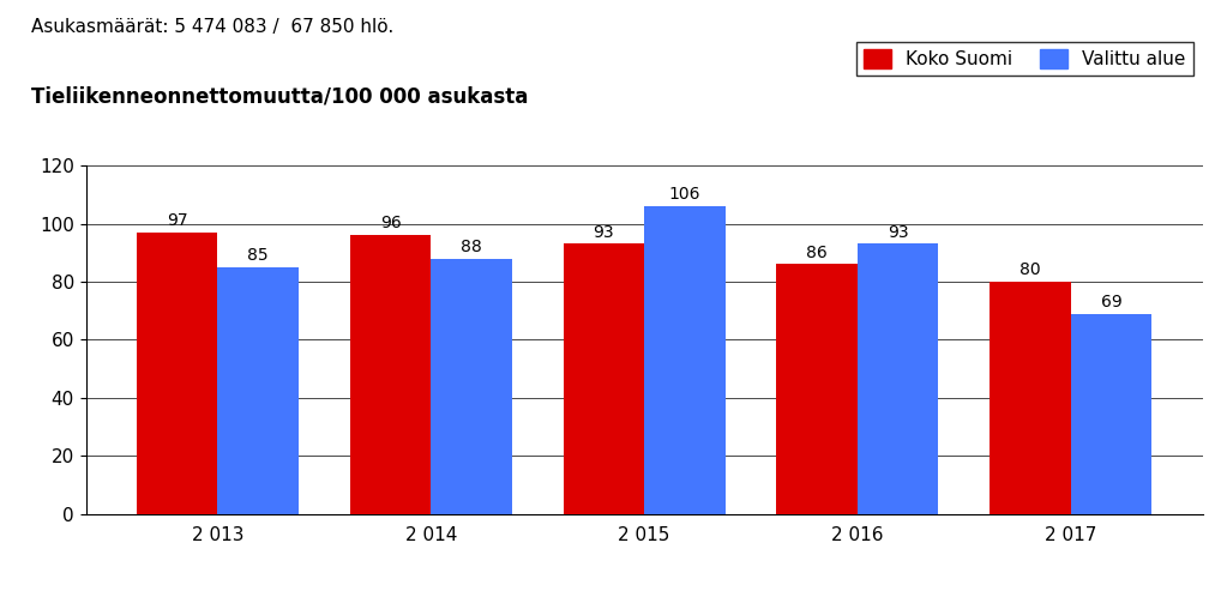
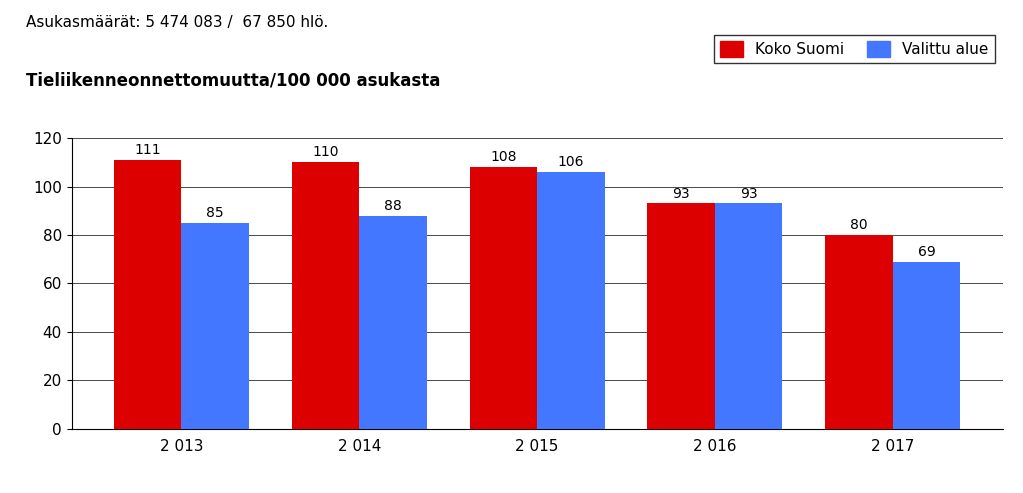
Koko Suomi/2 013: 97 -> 111
Koko Suomi/2 014: 96 -> 110
Koko Suomi/2 015: 93 -> 108
Koko Suomi/2 016: 86 -> 93
